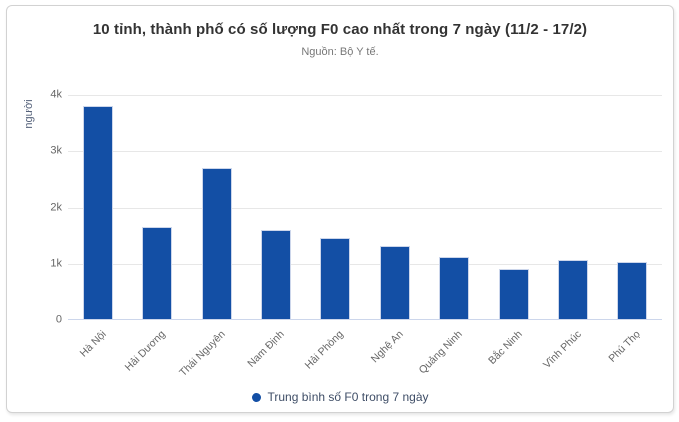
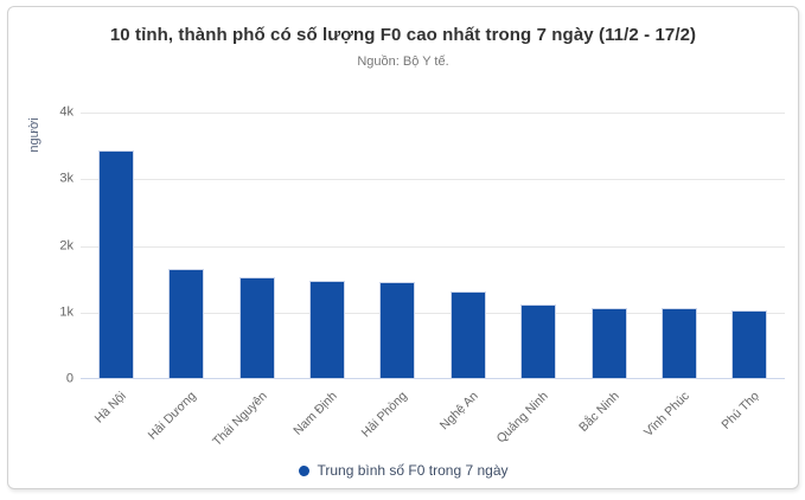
Hà Nội: 3.8k -> 3.4k
Thái Nguyên: 2.7k -> 1.5k
Nam Định: 1.6k -> 1.5k
Bắc Ninh: 0.9k -> 1.1k
